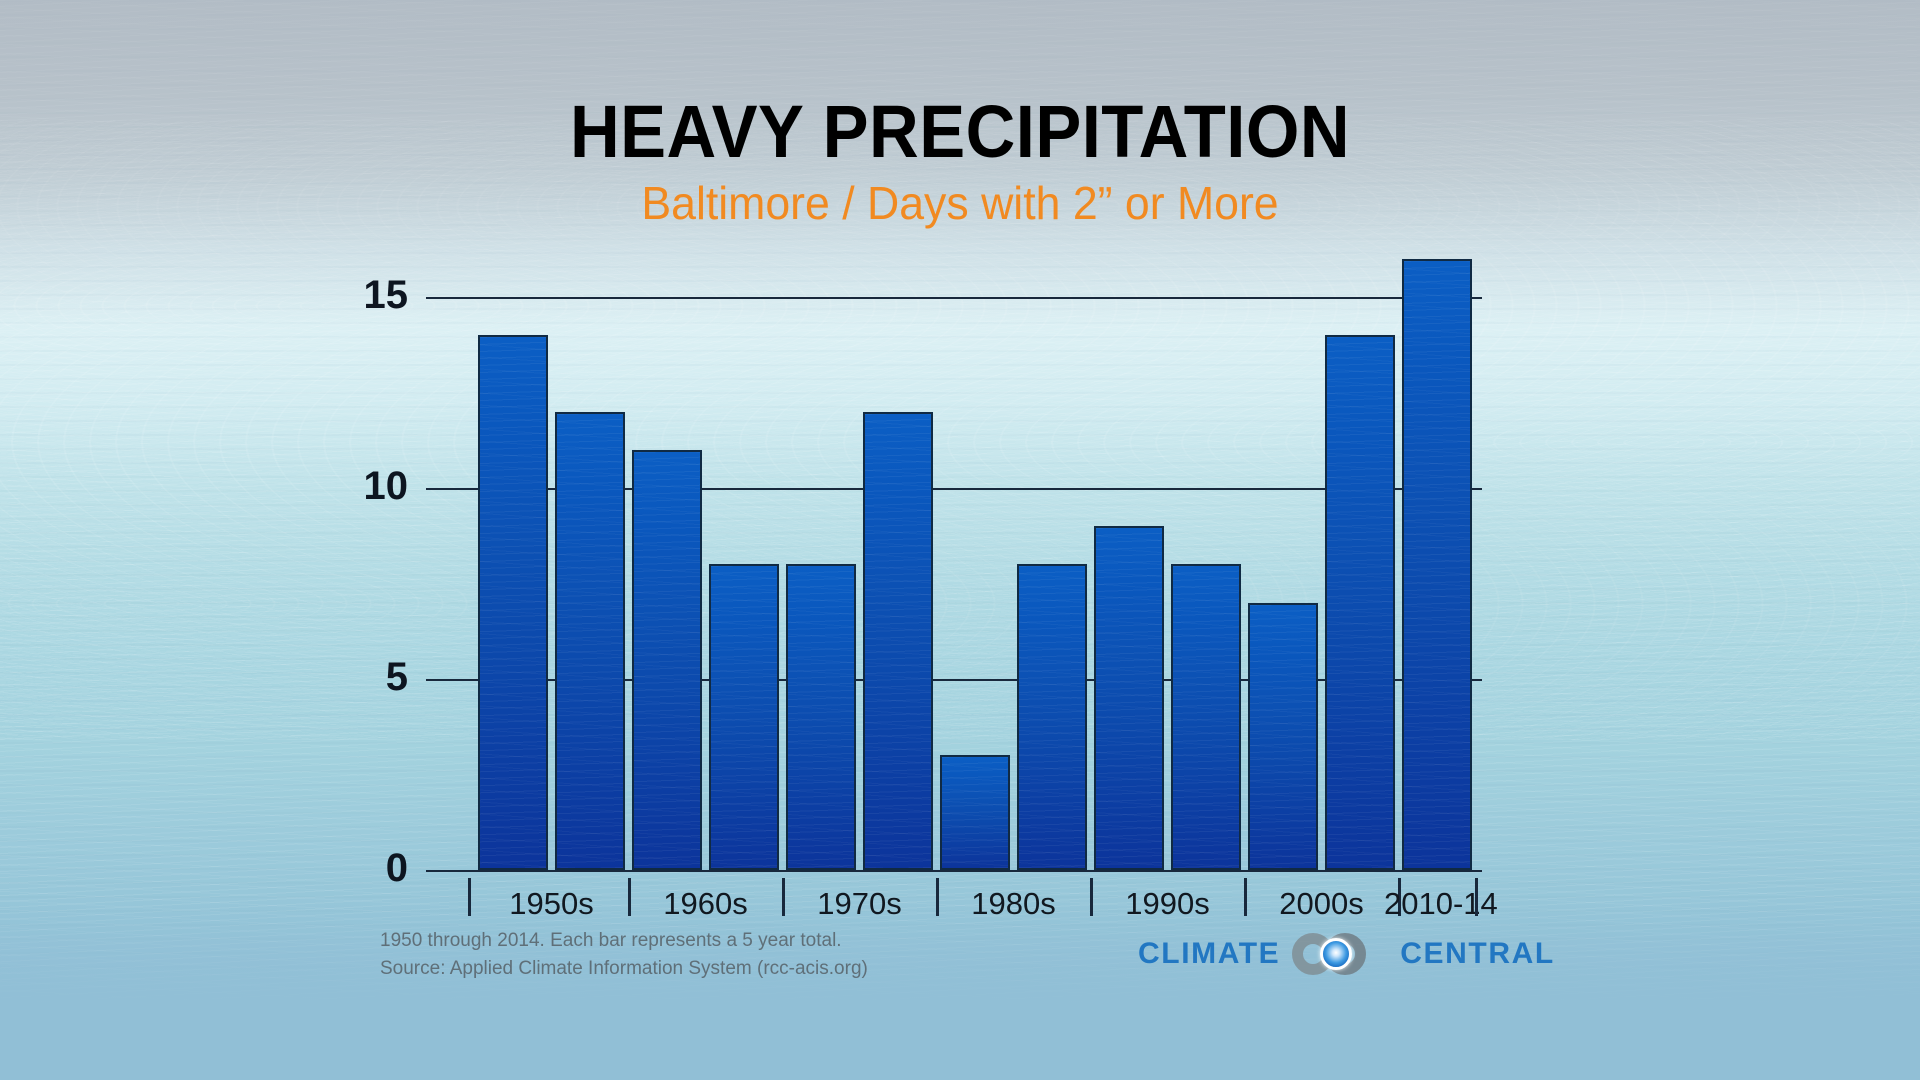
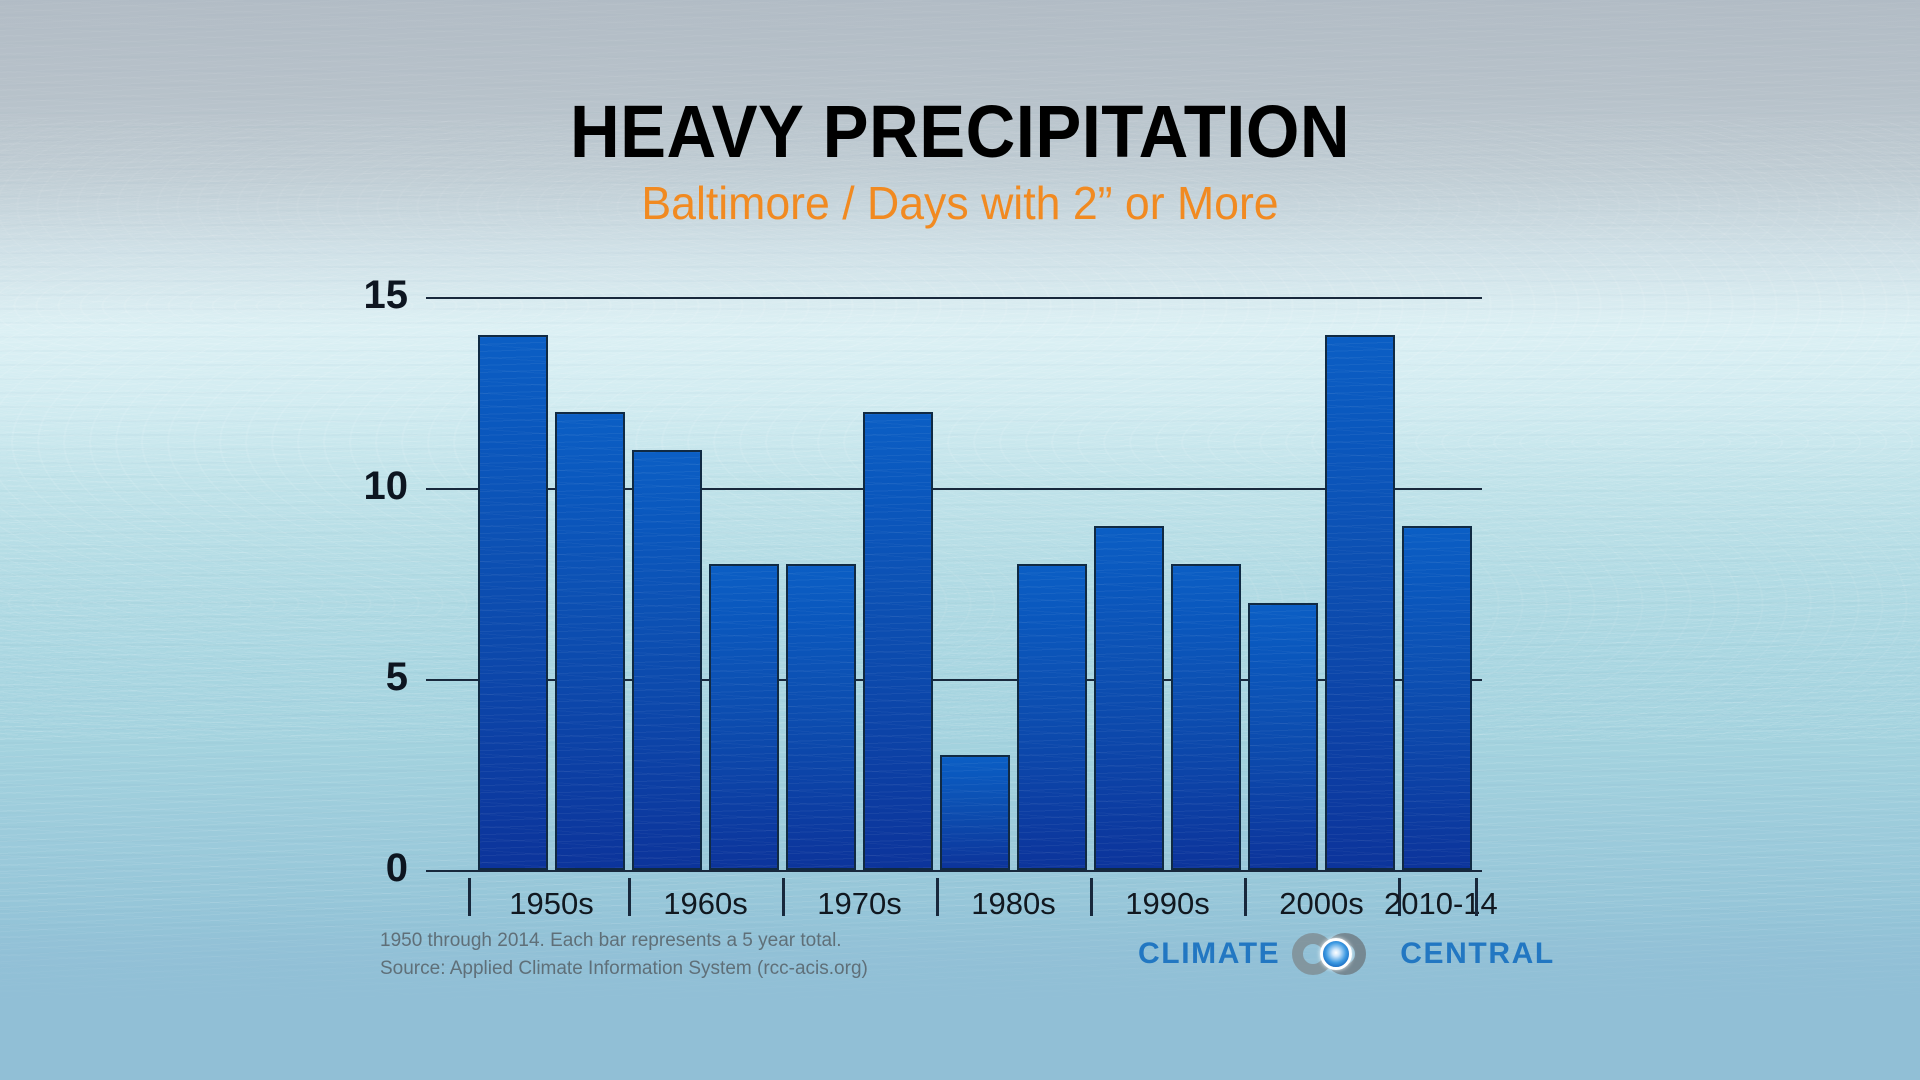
2010-14: 16 -> 9
